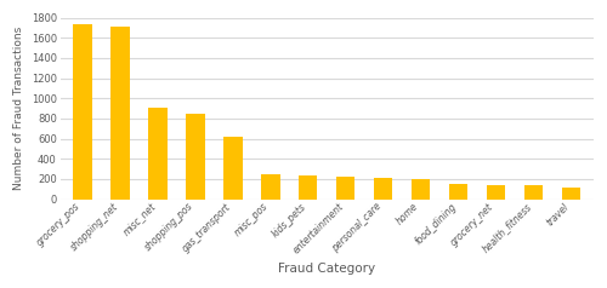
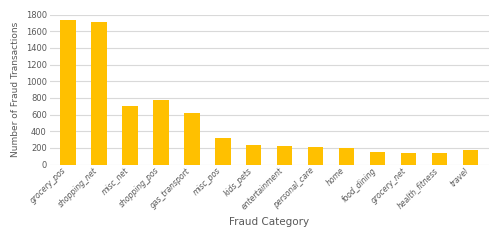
misc_net: 910 -> 700
shopping_pos: 840 -> 780
misc_pos: 250 -> 320
travel: 120 -> 180
